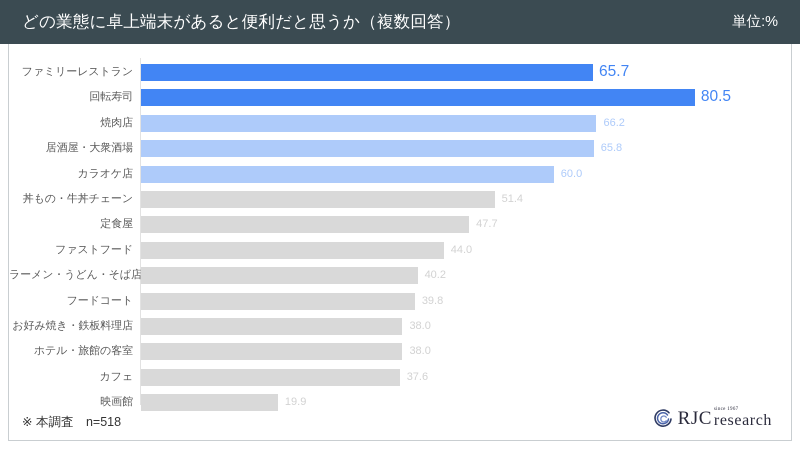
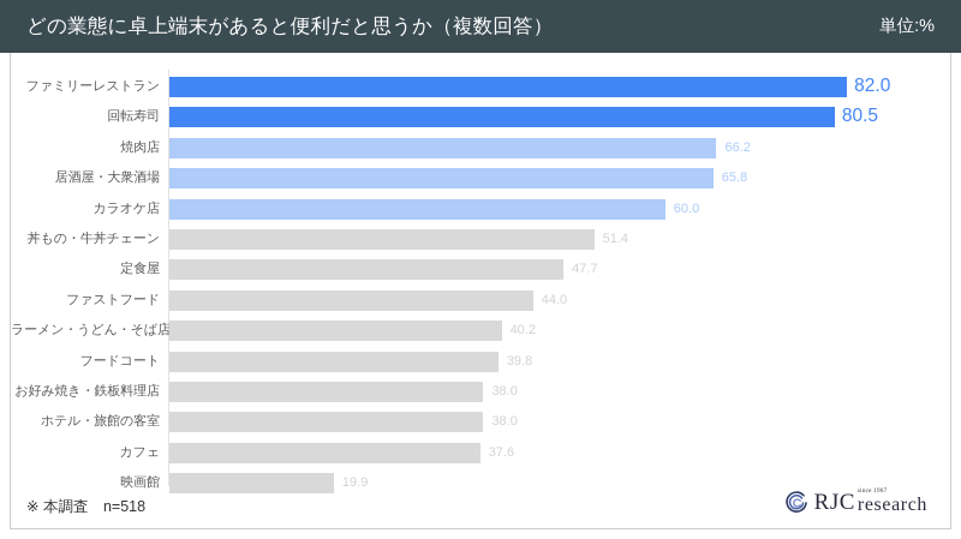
ファミリーレストラン: 65.7 -> 82.0
